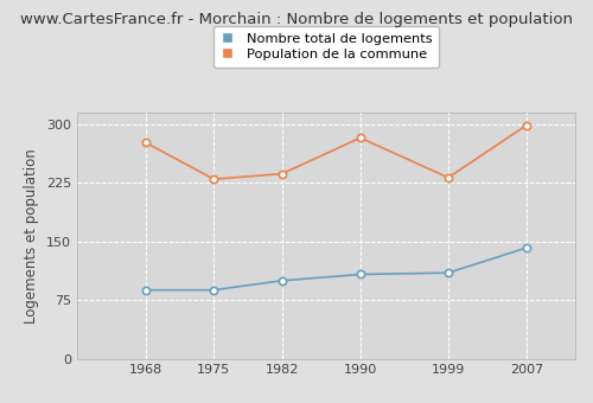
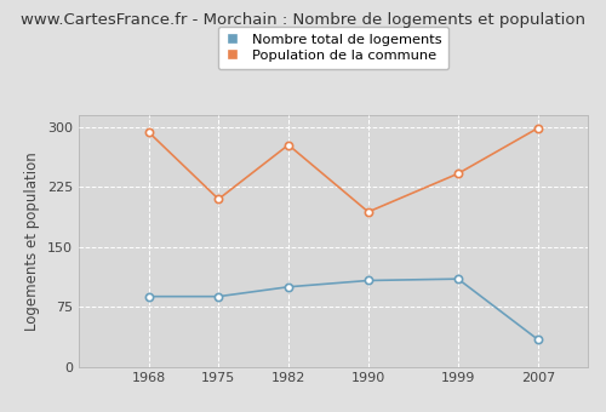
Population de la commune/1968: 277 -> 294
Population de la commune/1975: 230 -> 210
Population de la commune/1982: 237 -> 278
Population de la commune/1990: 283 -> 194
Population de la commune/1999: 232 -> 242
Nombre total de logements/2007: 142 -> 34
